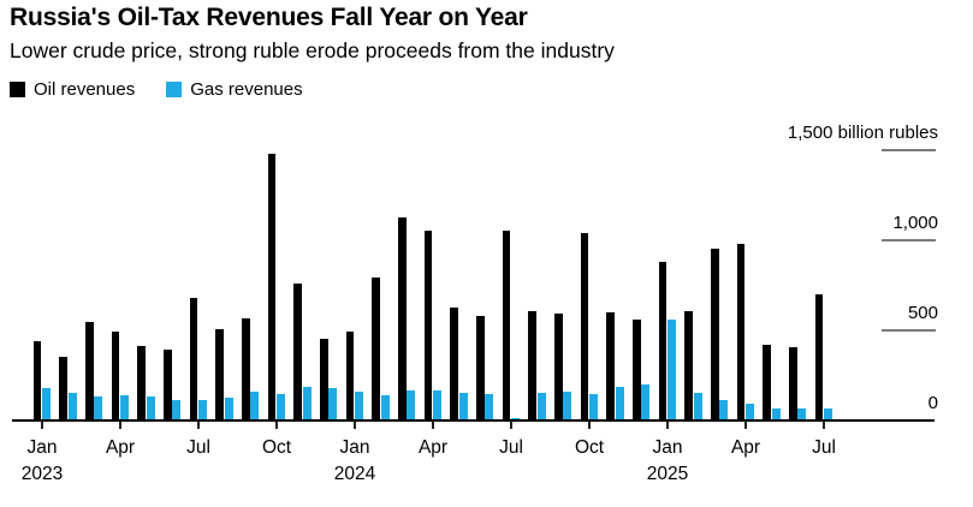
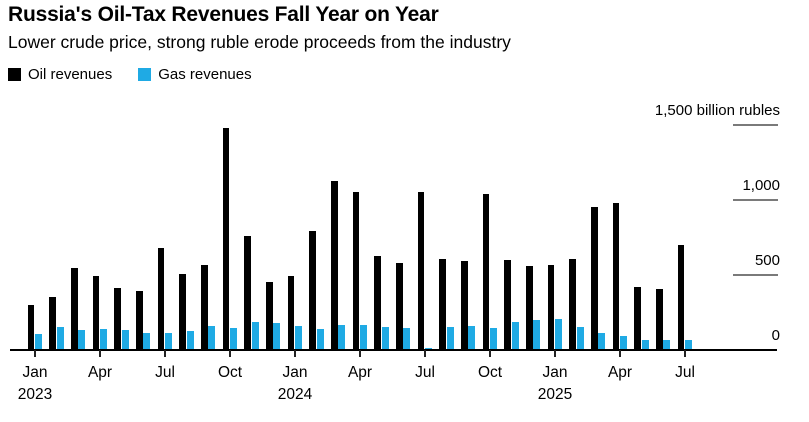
Oil revenues/Jan 2023: 440 -> 300
Gas revenues/Jan 2023: 180 -> 100
Oil revenues/Jan 2025: 880 -> 560
Gas revenues/Jan 2025: 560 -> 210
